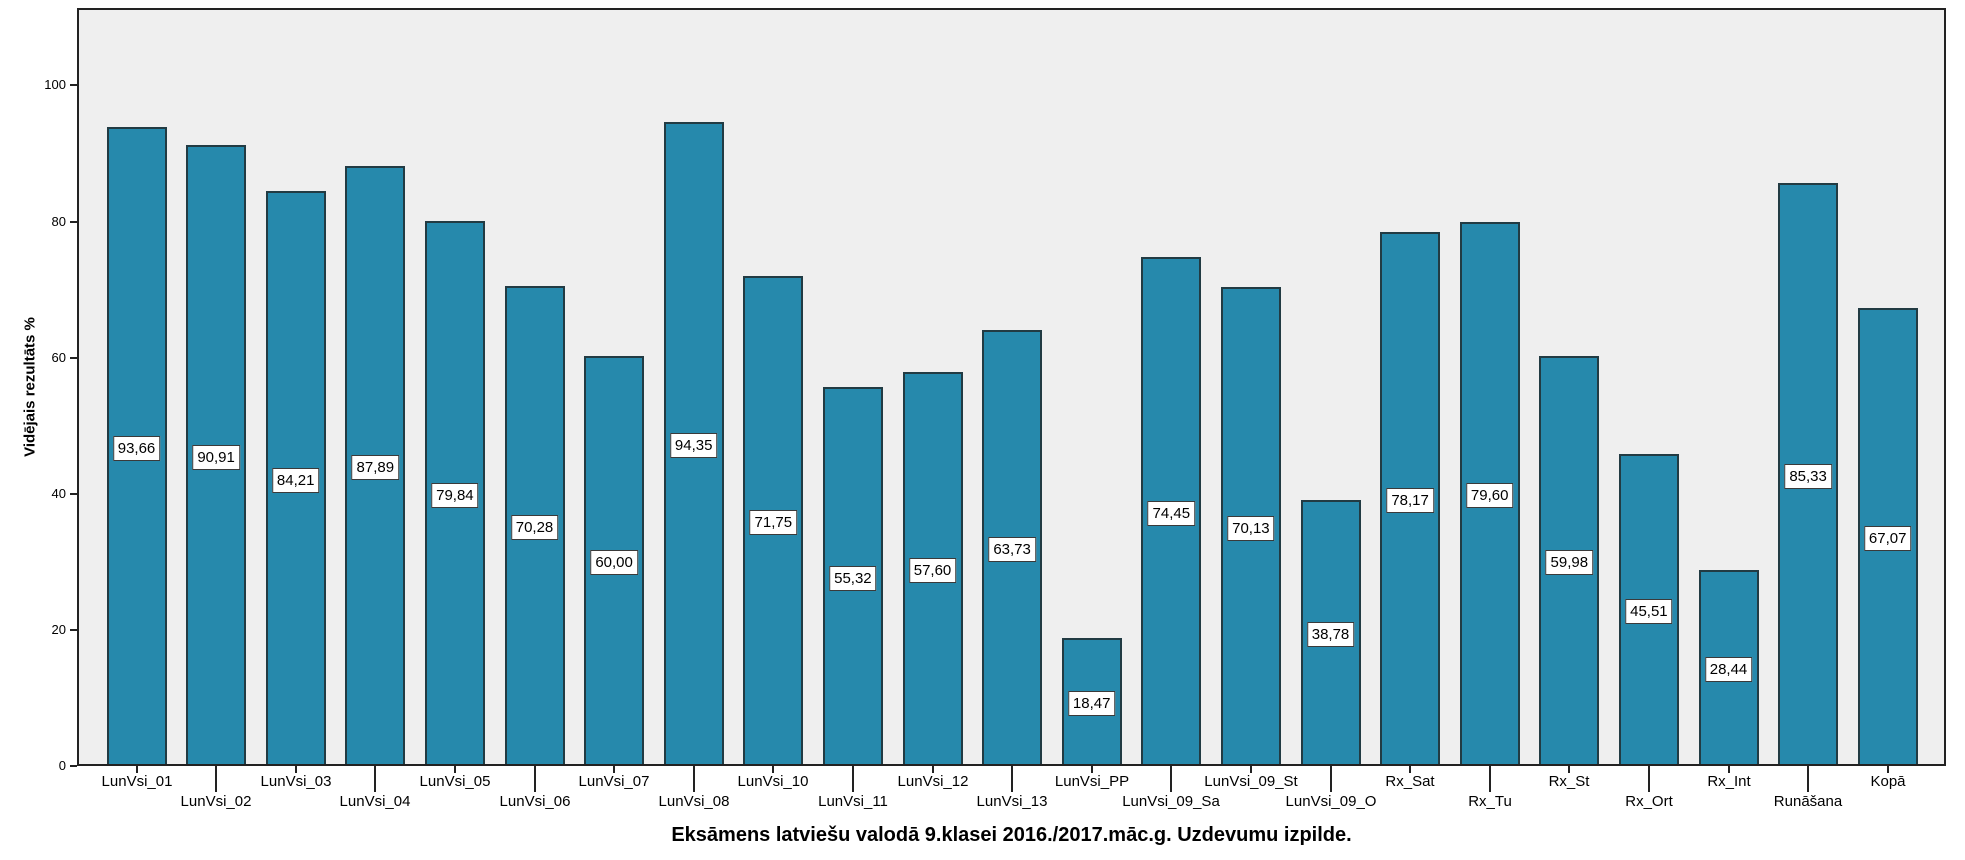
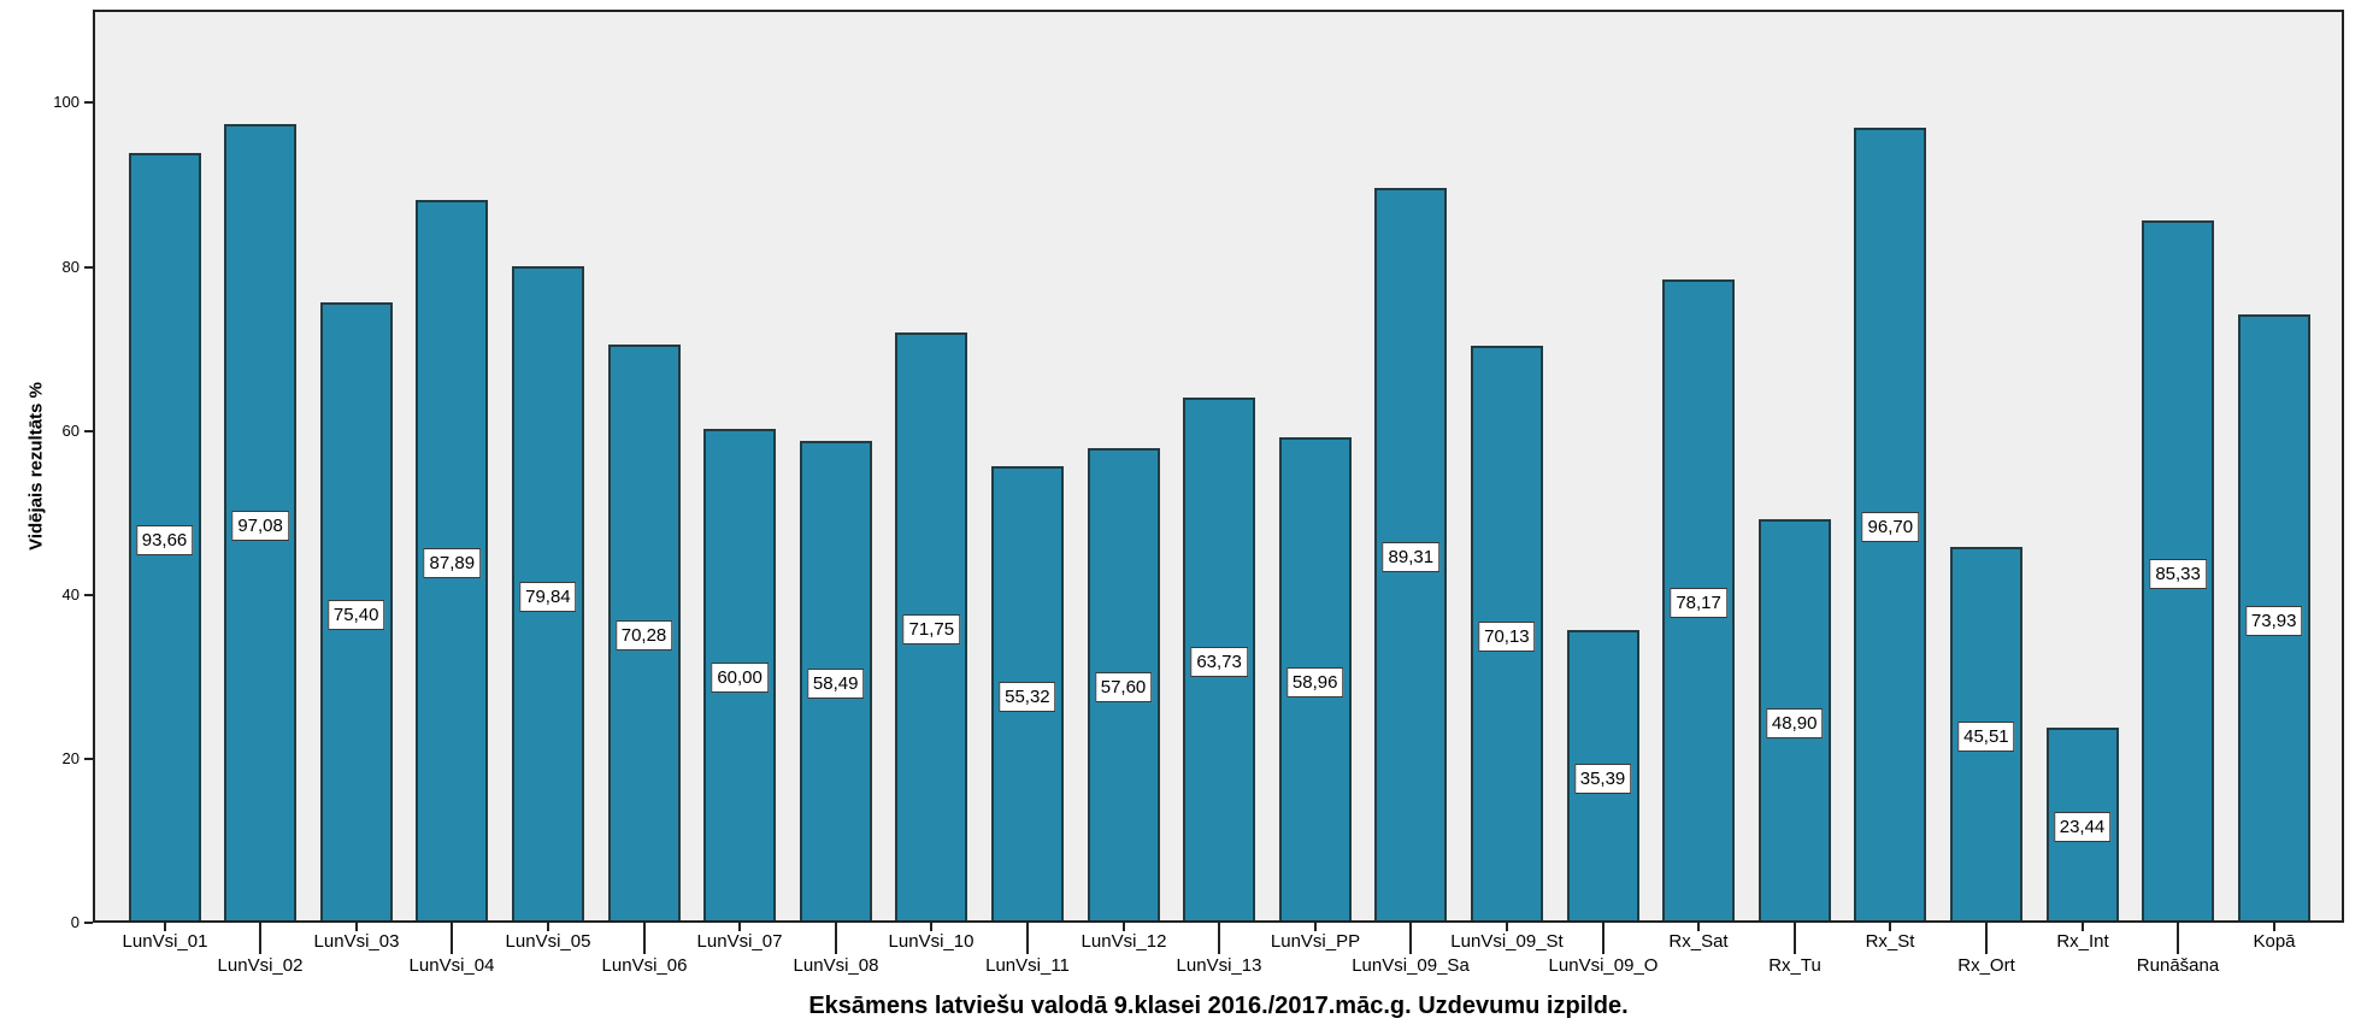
LunVsi_02: 90,91 -> 97,08
LunVsi_03: 84,21 -> 75,40
LunVsi_08: 94,35 -> 58,49
LunVsi_PP: 18,47 -> 58,96
LunVsi_09_Sa: 74,45 -> 89,31
LunVsi_09_O: 38,78 -> 35,39
Rx_Tu: 79,60 -> 48,90
Rx_St: 59,98 -> 96,70
Rx_Int: 28,44 -> 23,44
Kopā: 67,07 -> 73,93
